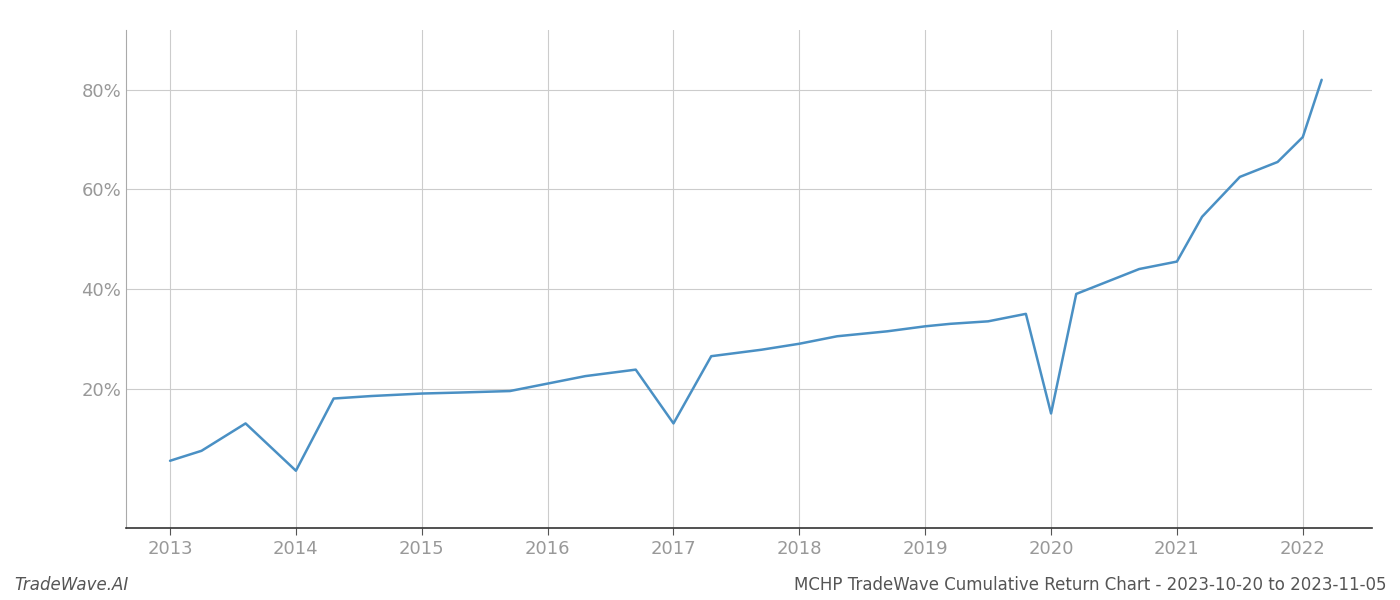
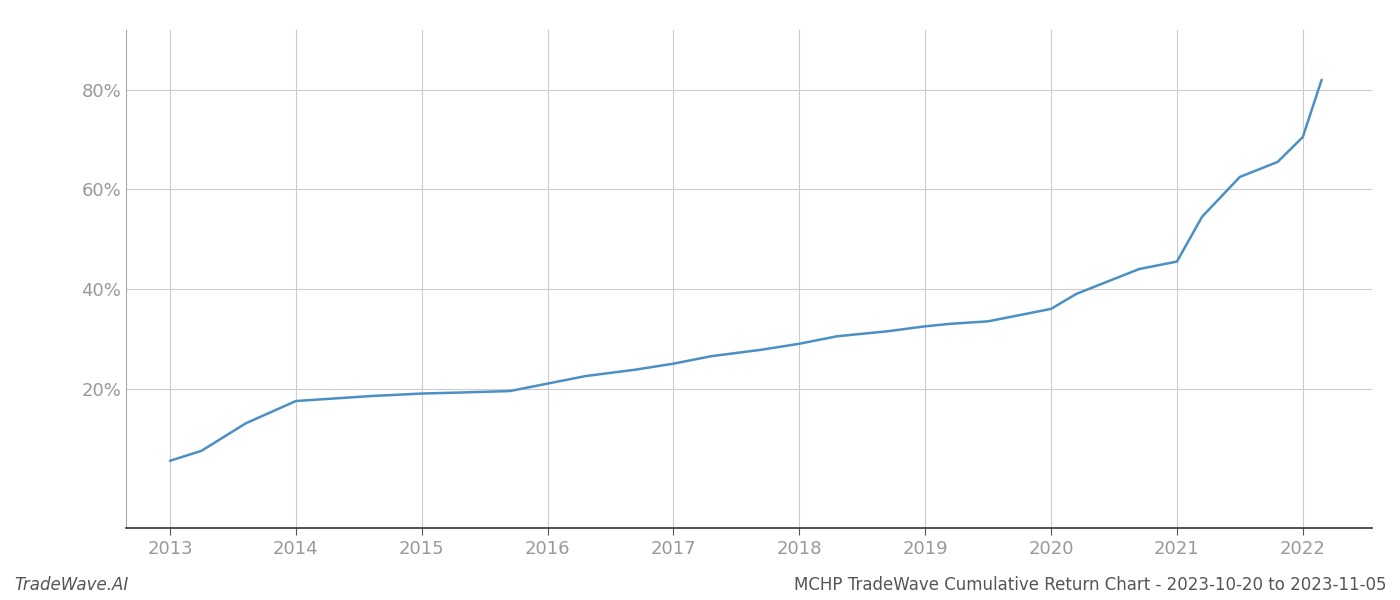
2014: 3.5% -> 17.5%
2017: 13.0% -> 25.0%
2020: 15.0% -> 36.0%
